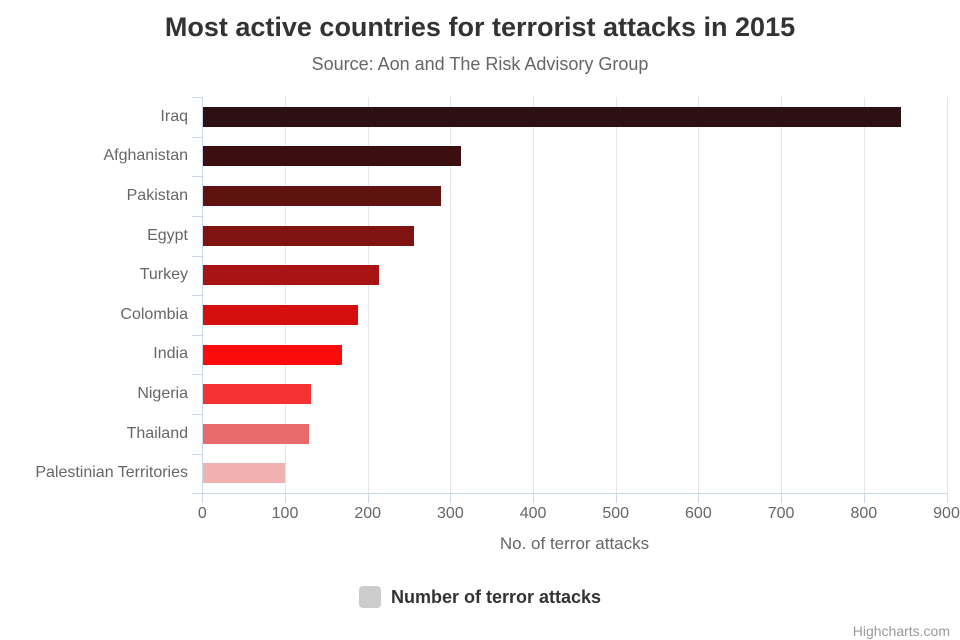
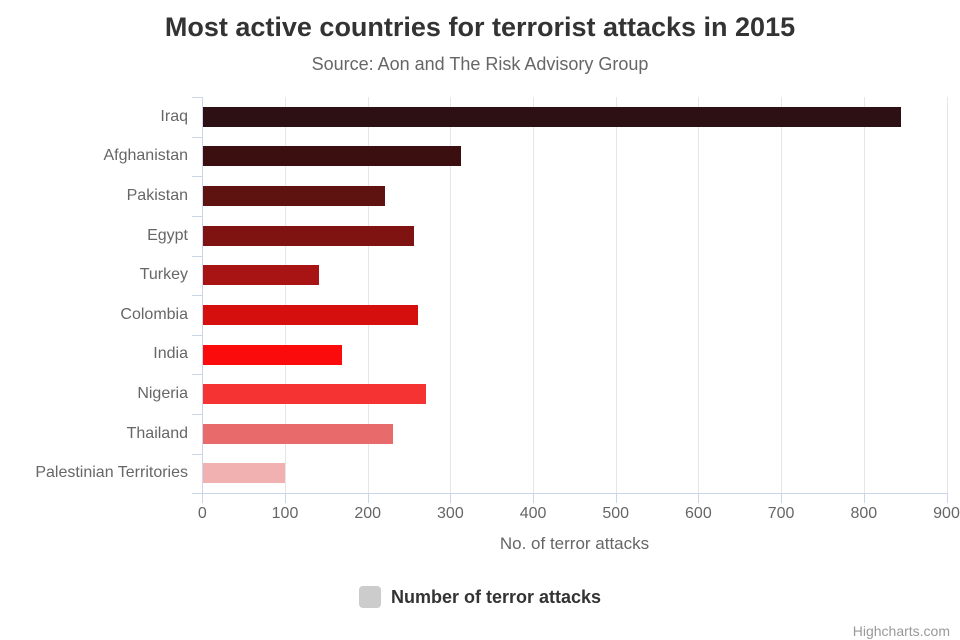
Pakistan: 290 -> 220
Turkey: 210 -> 140
Colombia: 190 -> 260
Nigeria: 130 -> 270
Thailand: 130 -> 230
